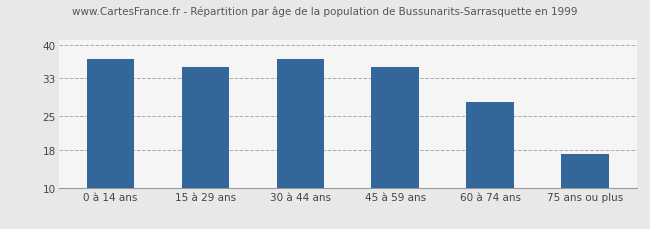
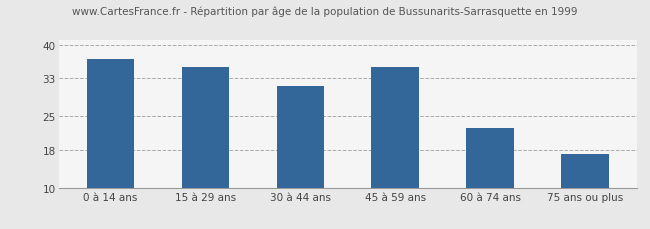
30 à 44 ans: 37.0 -> 31.5
60 à 74 ans: 28.0 -> 22.5
